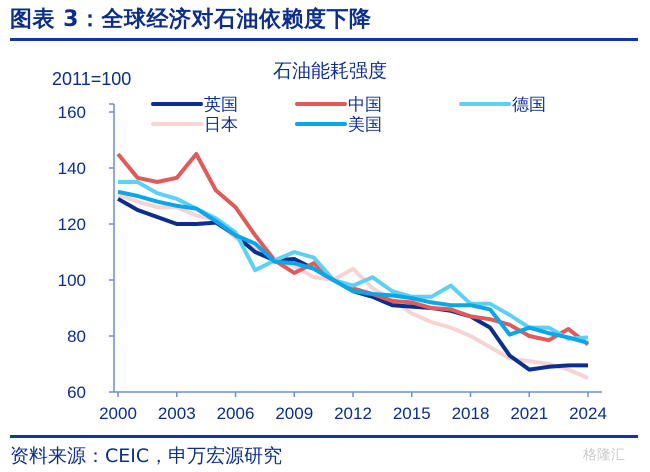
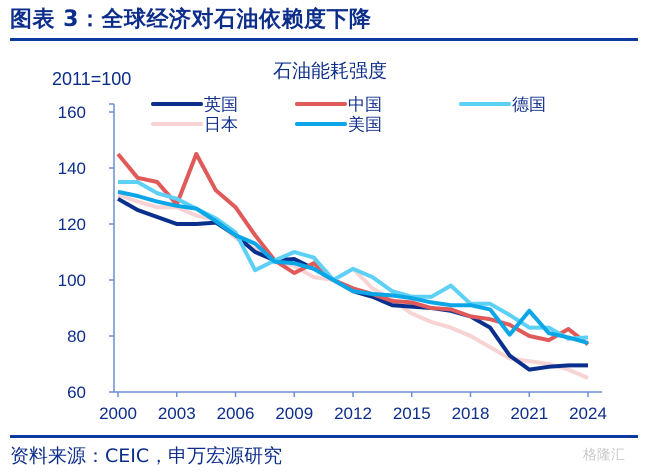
中国/2003: 136 -> 127
德国/2012: 98 -> 104
美国/2021: 83 -> 89
